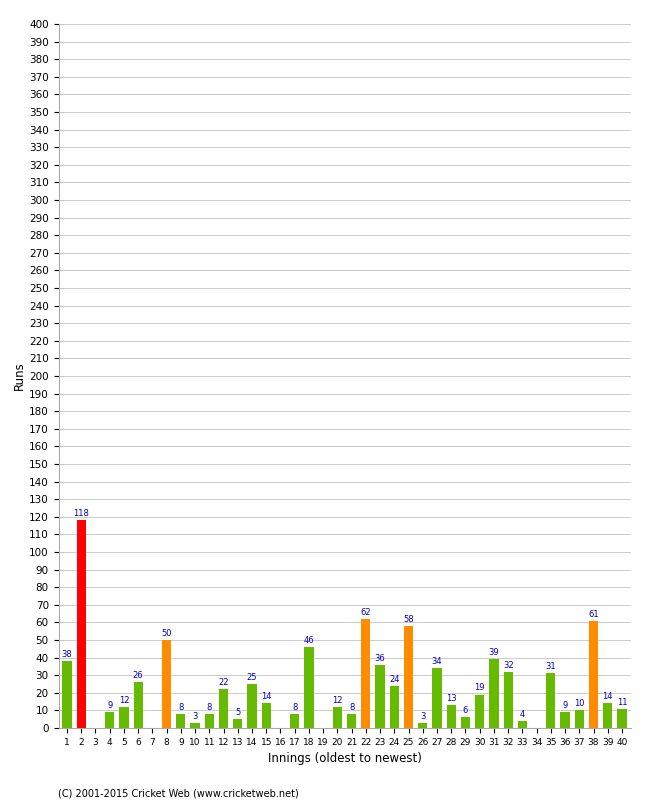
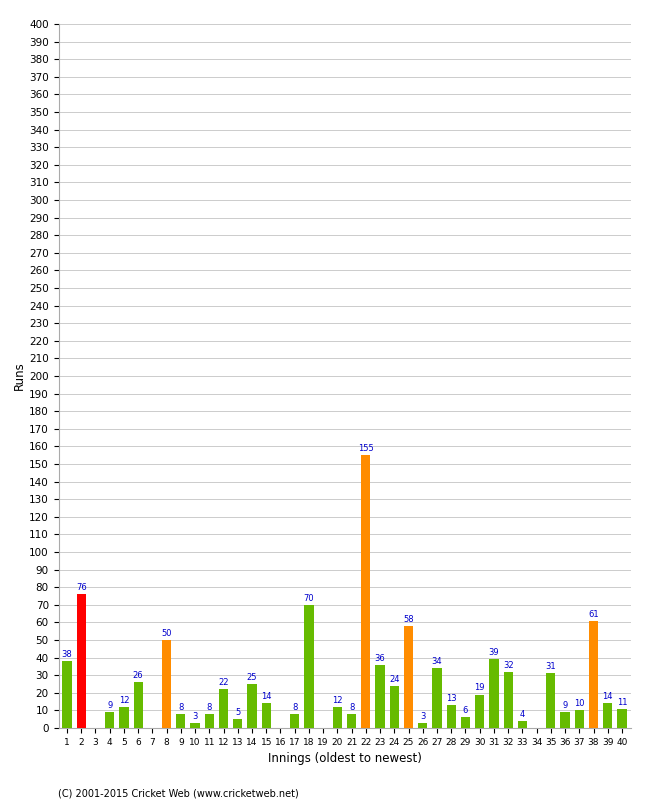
2: 118 -> 76
18: 46 -> 70
22: 62 -> 155
